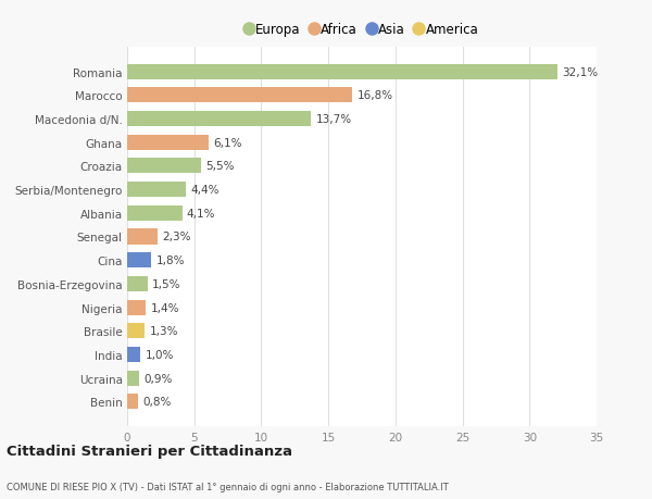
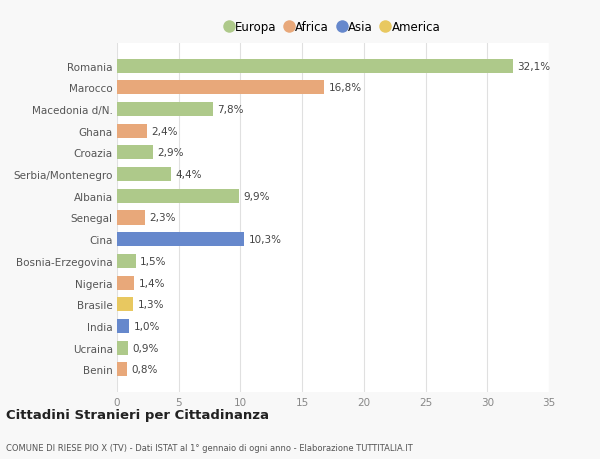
Macedonia d/N.: 13,7% -> 7,8%
Ghana: 6,1% -> 2,4%
Croazia: 5,5% -> 2,9%
Albania: 4,1% -> 9,9%
Cina: 1,8% -> 10,3%
